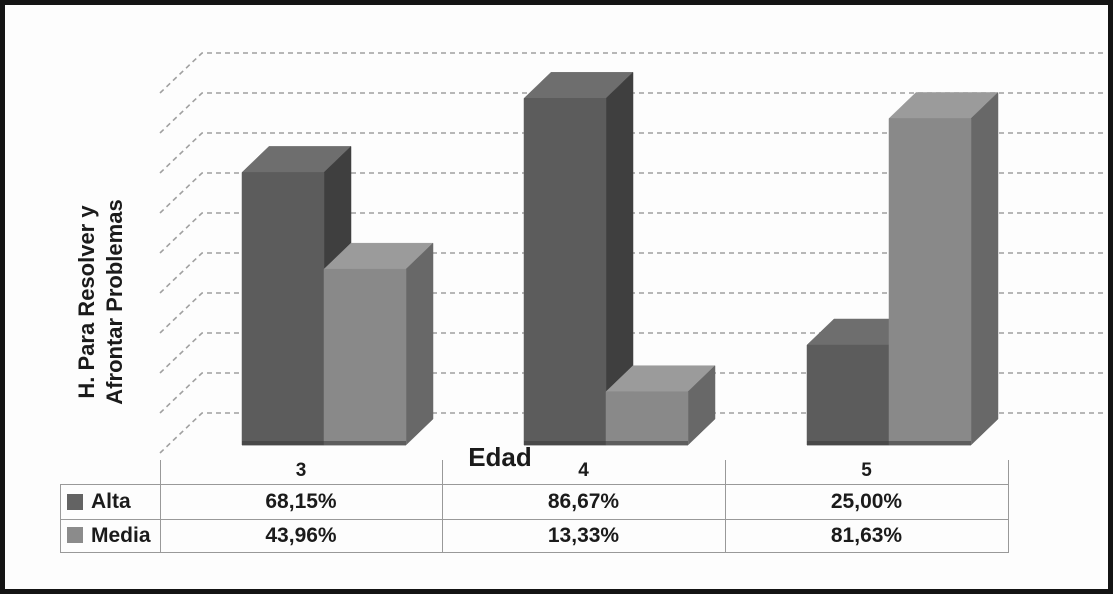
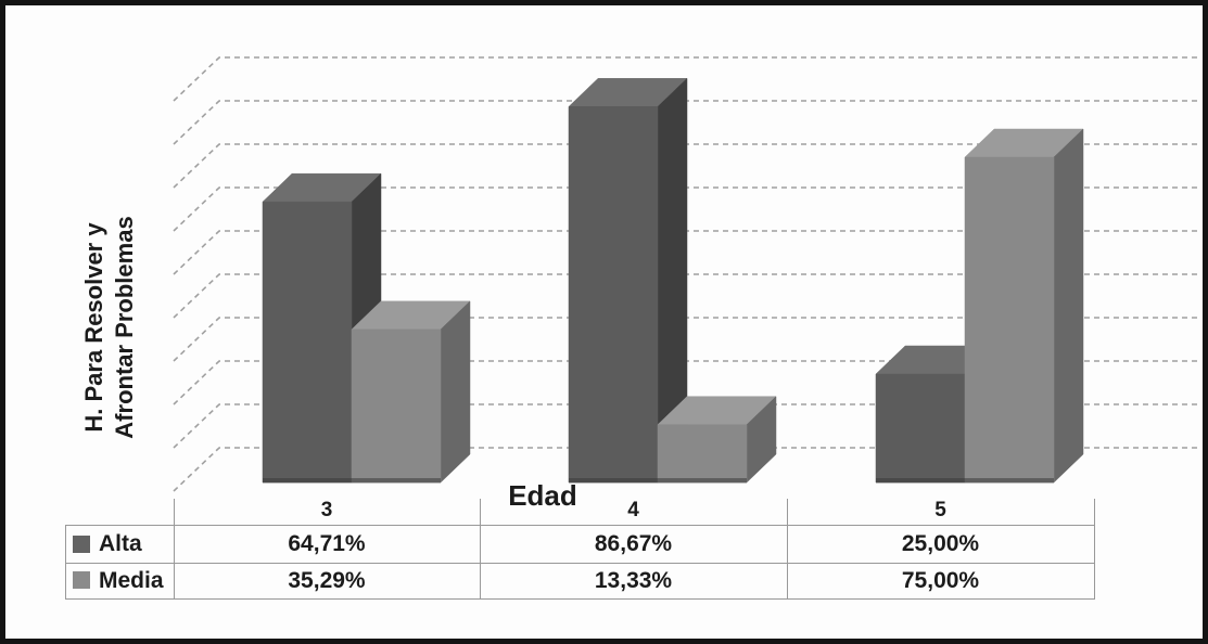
Alta/3: 68,15% -> 64,71%
Media/3: 43,96% -> 35,29%
Media/5: 81,63% -> 75,00%
